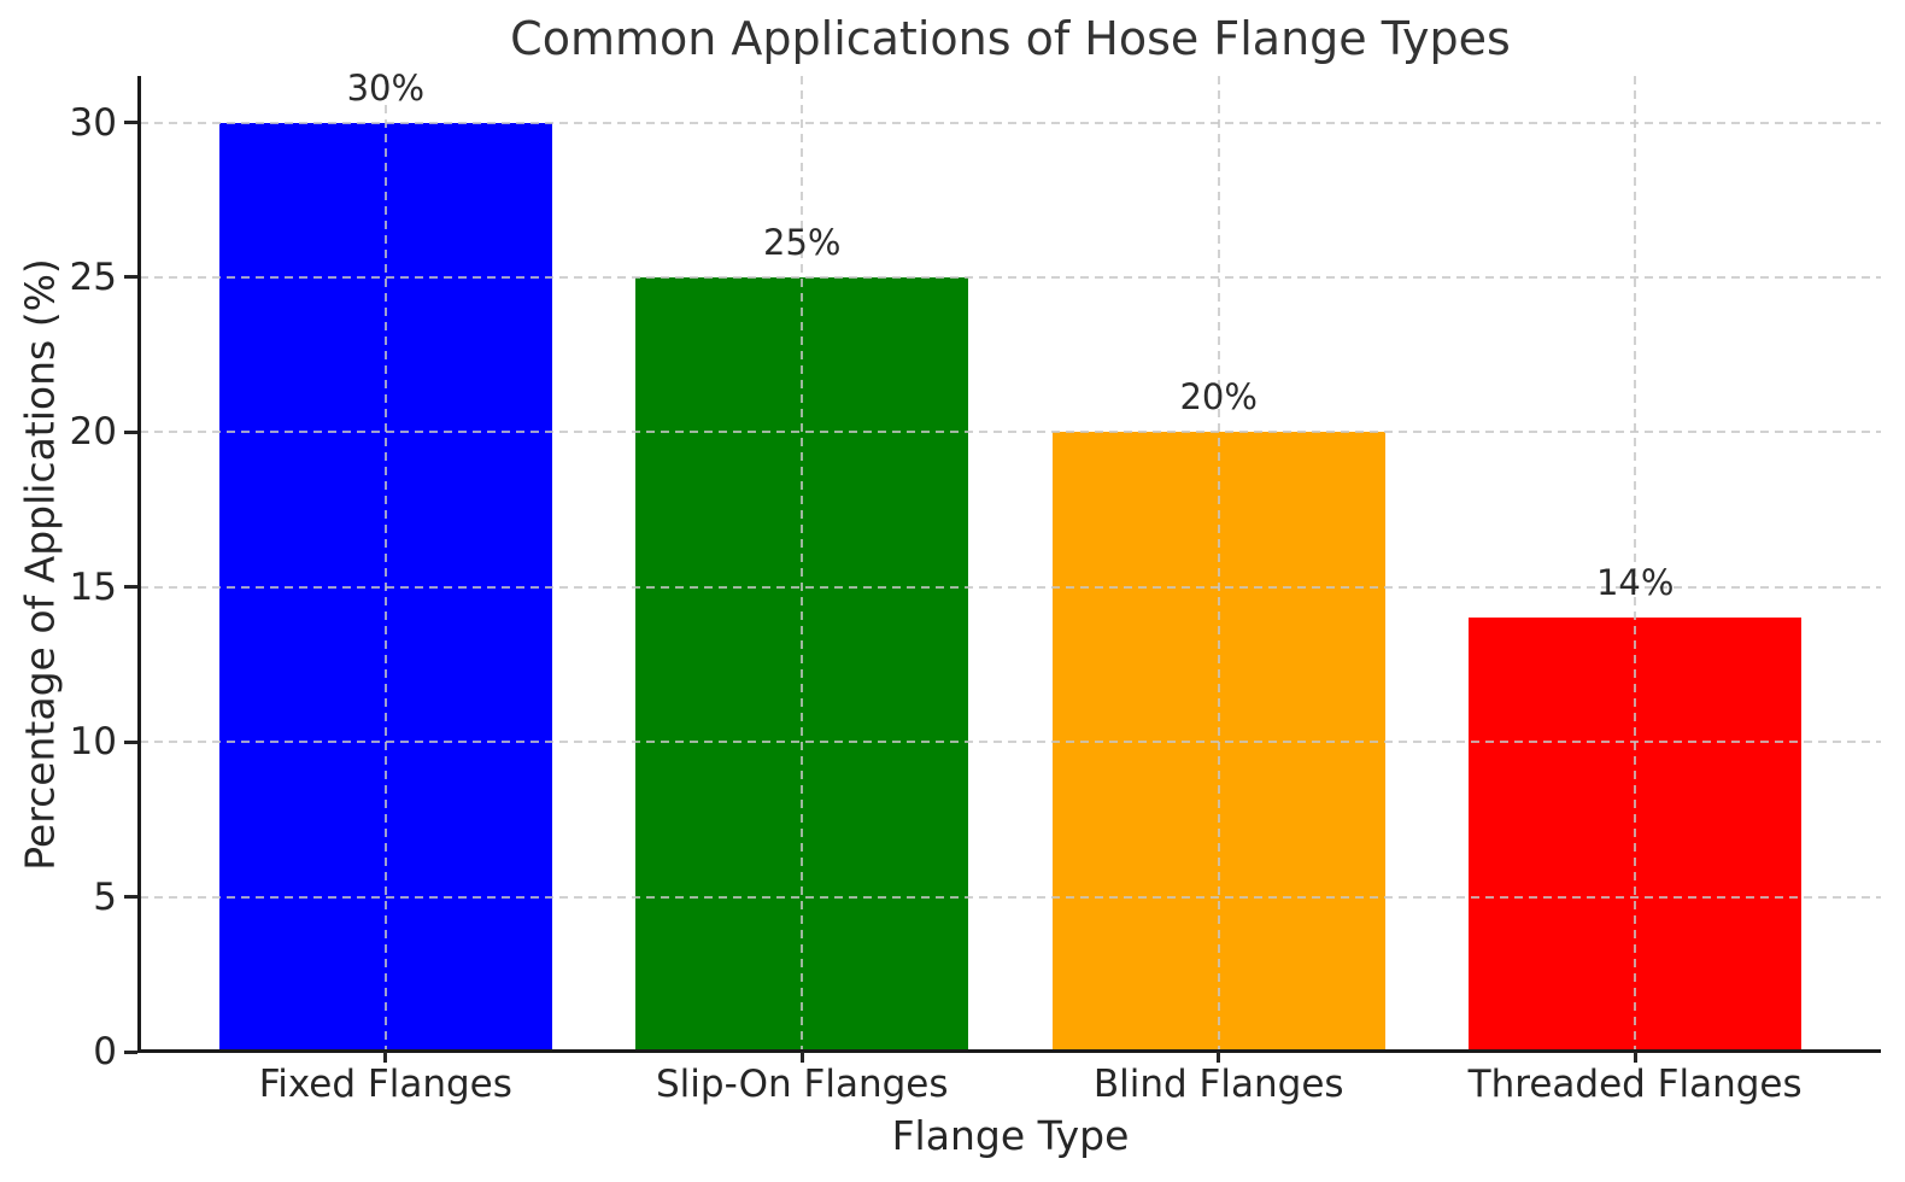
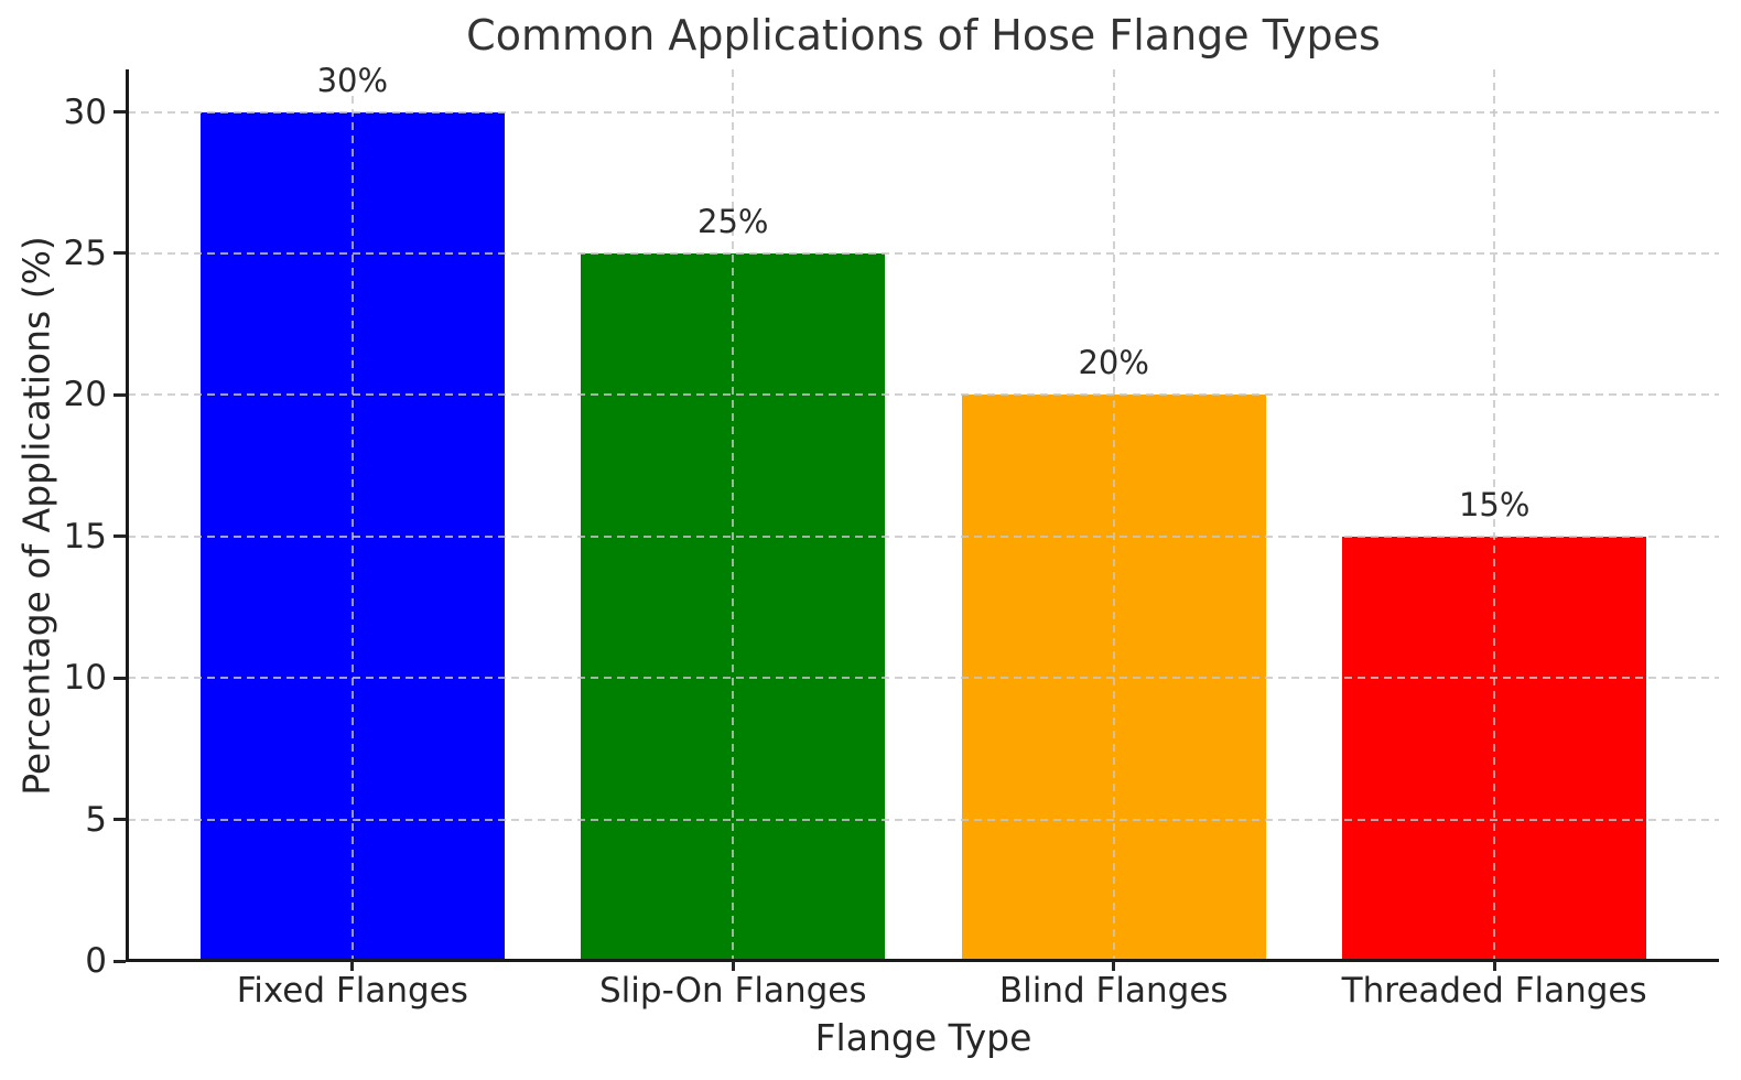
Threaded Flanges: 14% -> 15%
